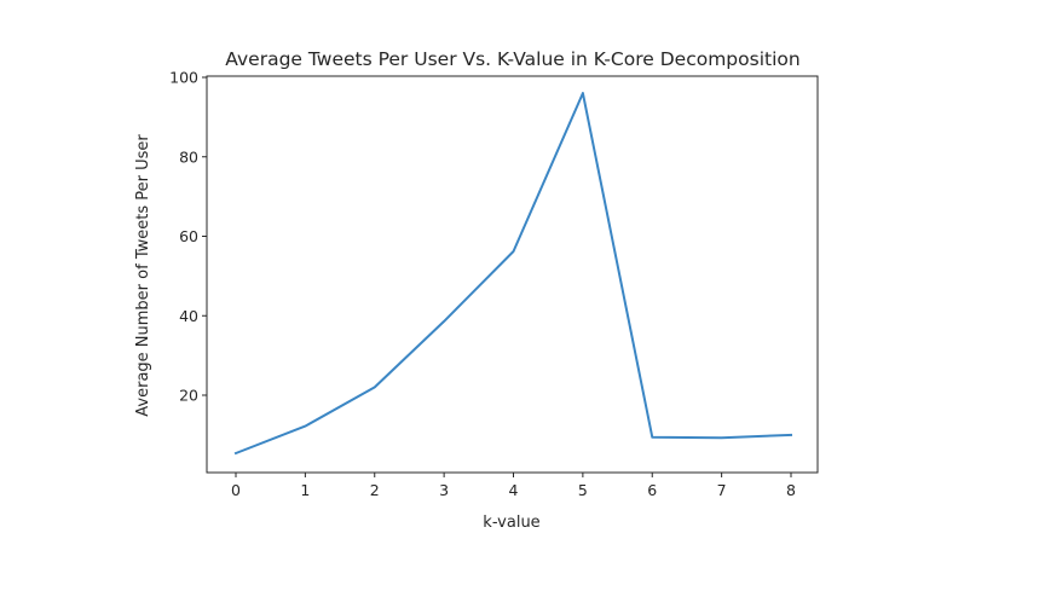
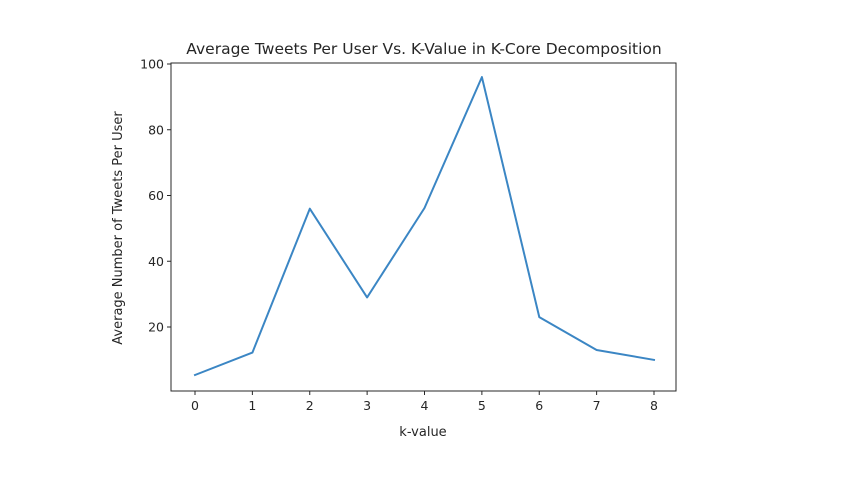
2: 22 -> 56
3: 39 -> 29
6: 9 -> 23
7: 9 -> 13
